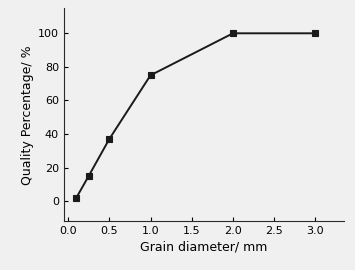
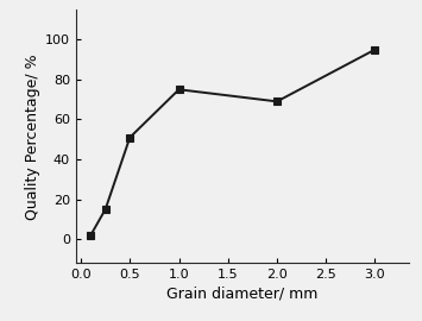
0.5: 37 -> 51
2.0: 100 -> 69
3.0: 100 -> 95
